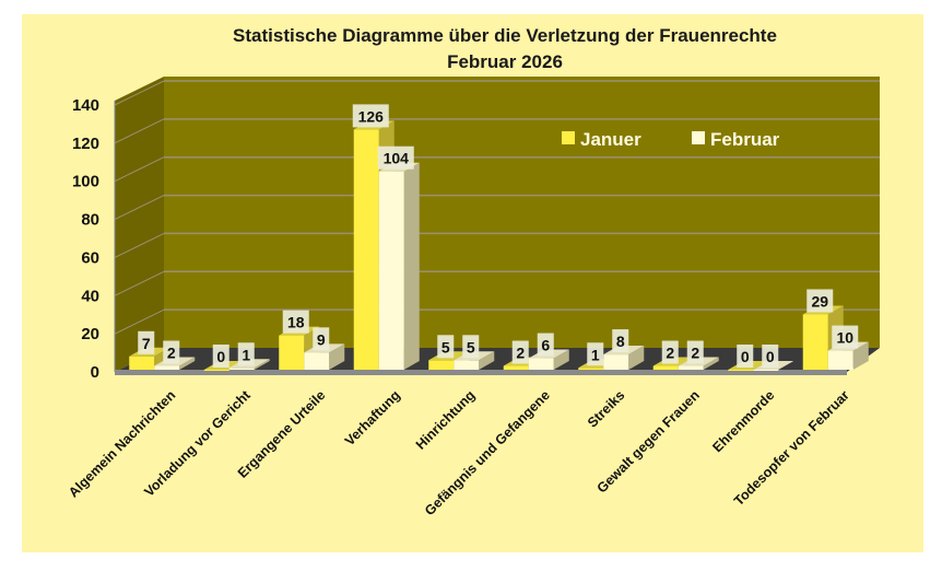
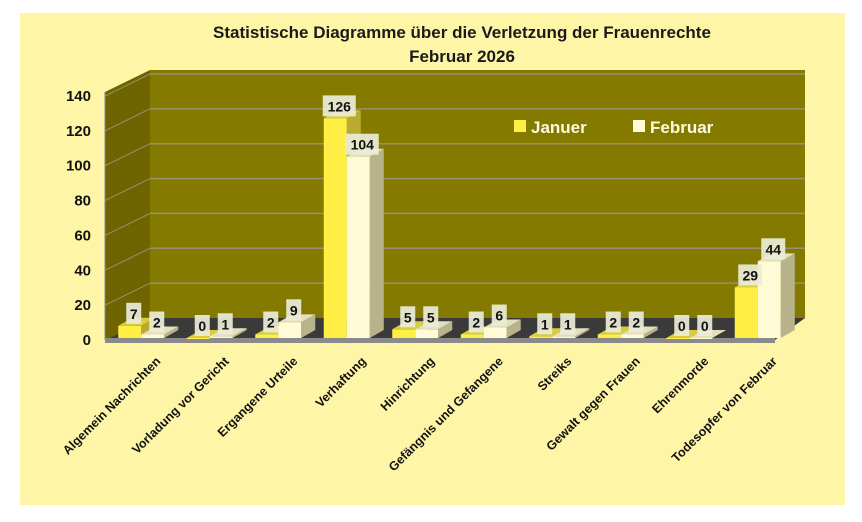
Januer/Ergangene Urteile: 18 -> 2
Februar/Streiks: 8 -> 1
Februar/Todesopfer von Februar: 10 -> 44
